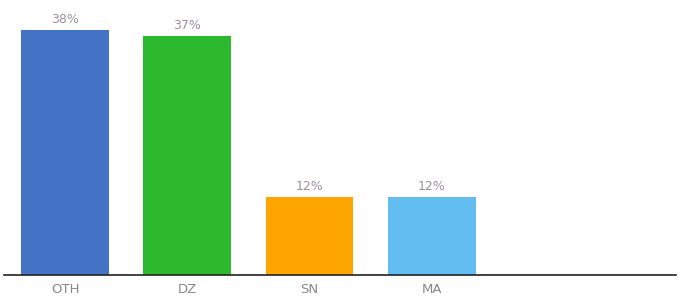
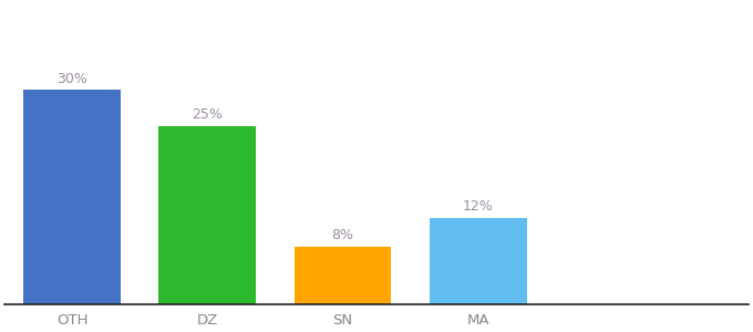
OTH: 38% -> 30%
DZ: 37% -> 25%
SN: 12% -> 8%
